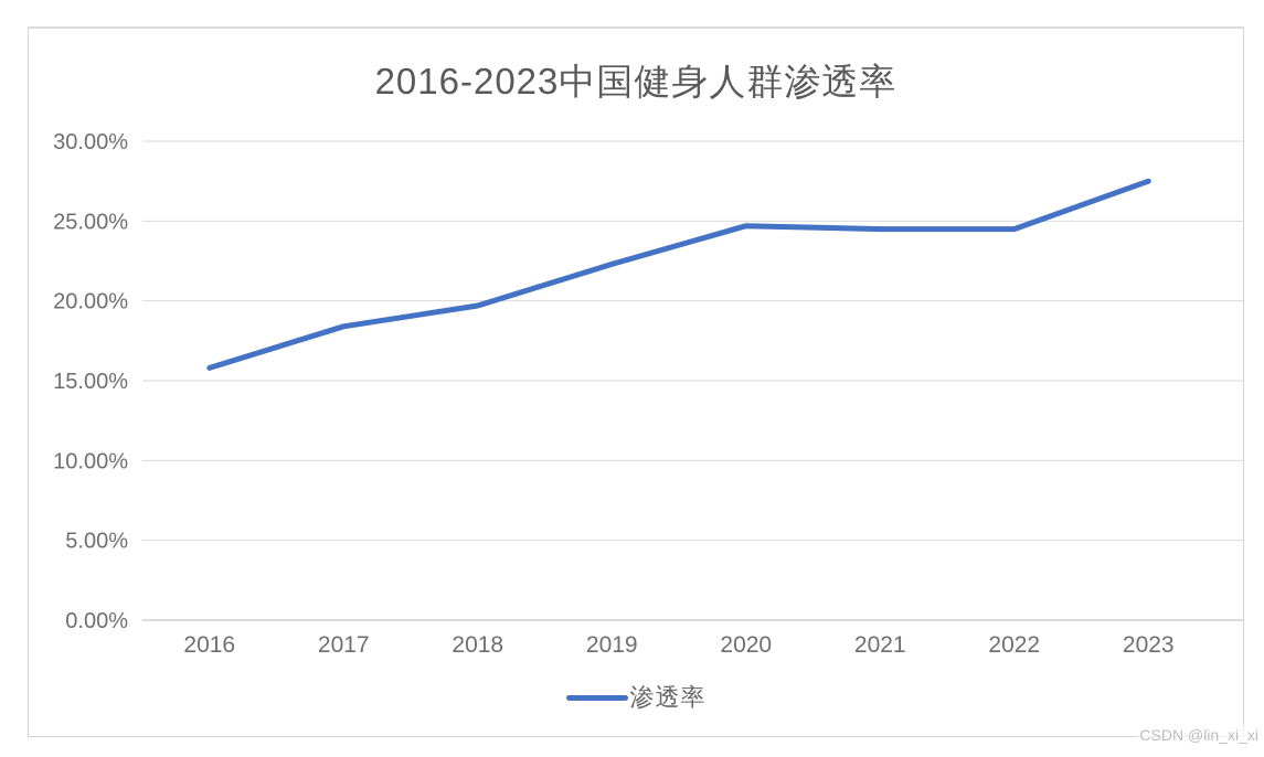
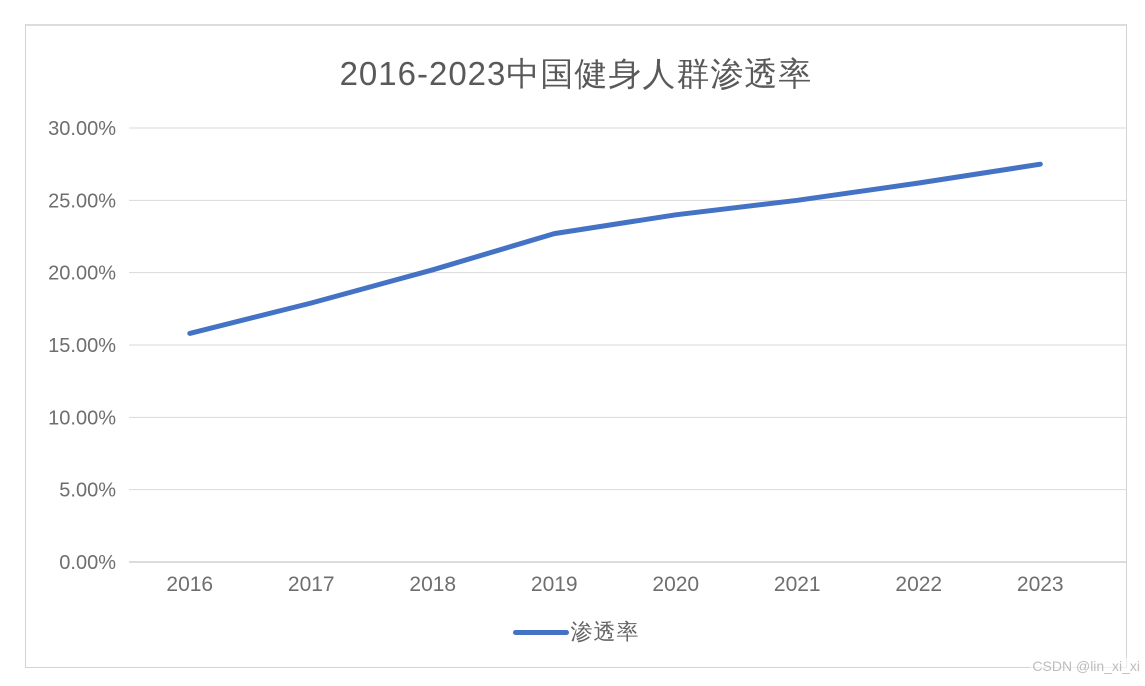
2017: 18.4% -> 17.9%
2018: 19.7% -> 20.2%
2019: 22.3% -> 22.7%
2020: 24.7% -> 24.0%
2021: 24.5% -> 25.0%
2022: 24.5% -> 26.2%
